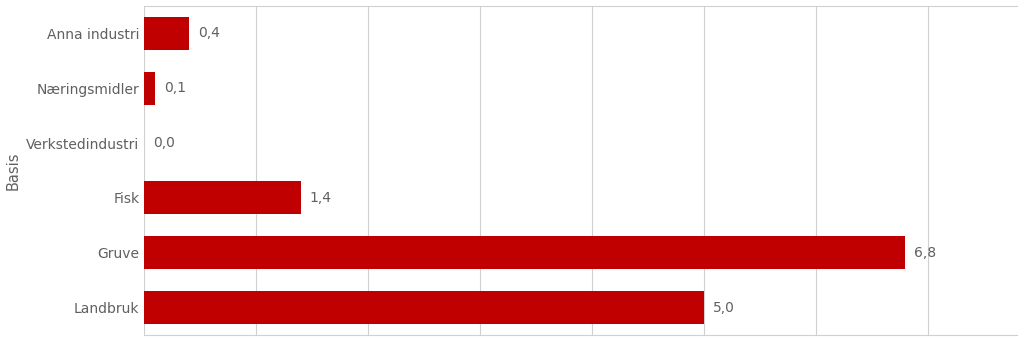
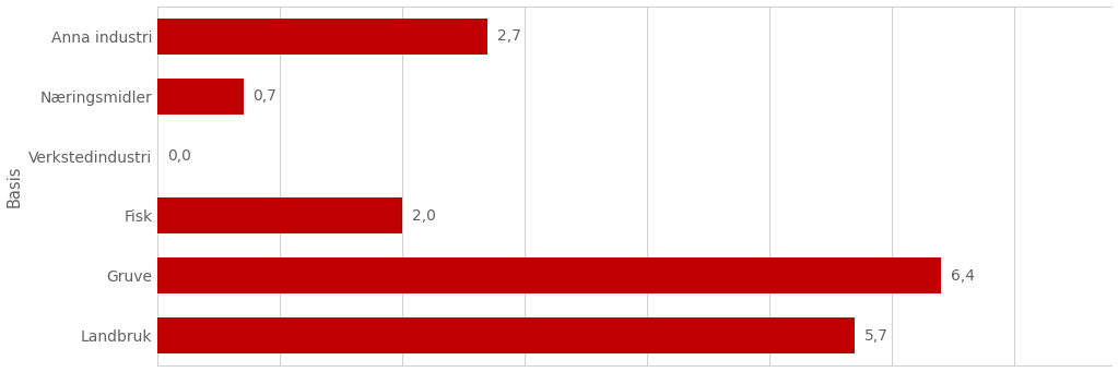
Anna industri: 0,4 -> 2,7
Næringsmidler: 0,1 -> 0,7
Fisk: 1,4 -> 2,0
Gruve: 6,8 -> 6,4
Landbruk: 5,0 -> 5,7
